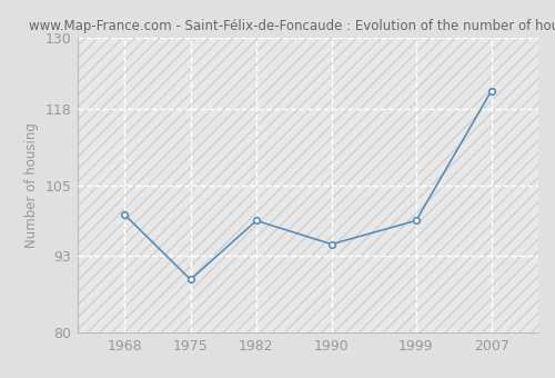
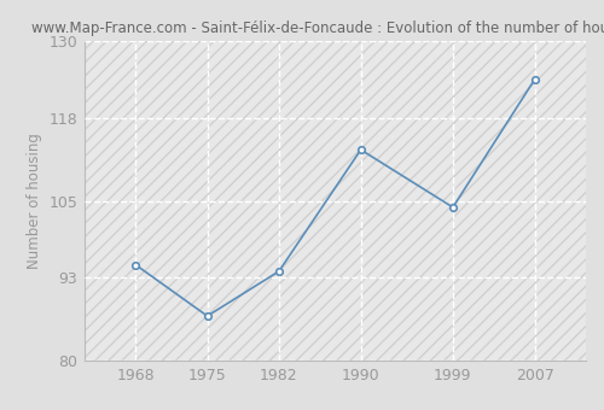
1968: 100 -> 95
1975: 89 -> 87
1982: 99 -> 94
1990: 95 -> 113
1999: 99 -> 104
2007: 121 -> 124
